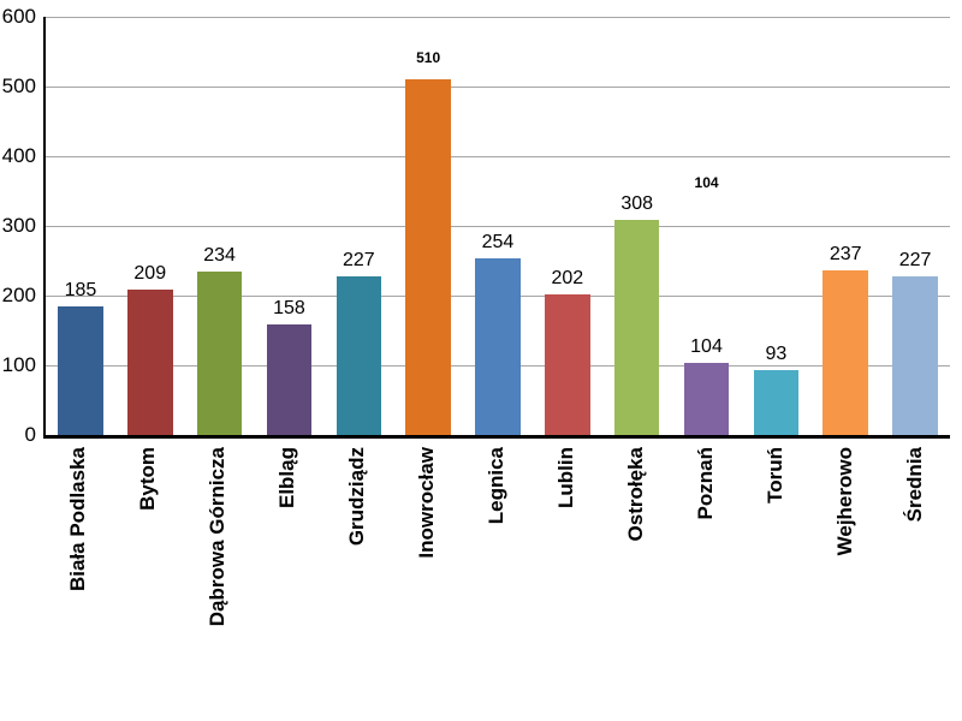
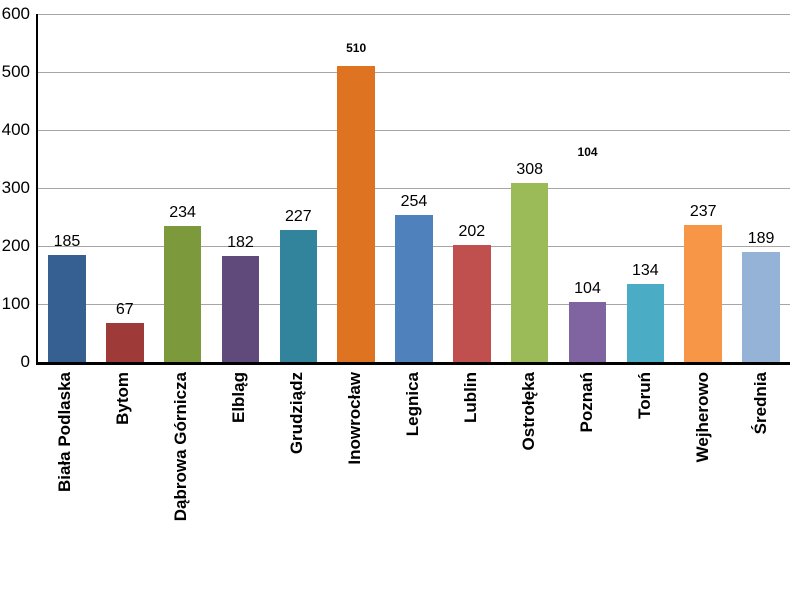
Bytom: 209 -> 67
Elbląg: 158 -> 182
Toruń: 93 -> 134
Średnia: 227 -> 189
